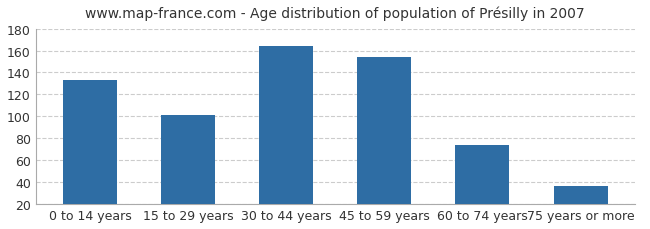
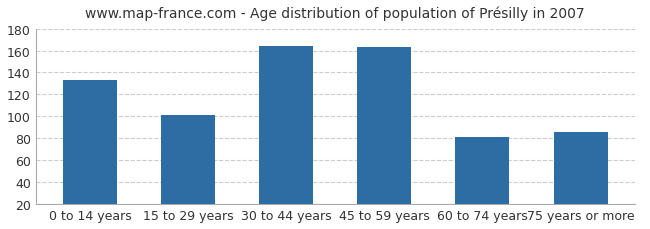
45 to 59 years: 154 -> 163
60 to 74 years: 74 -> 81
75 years or more: 37 -> 86
